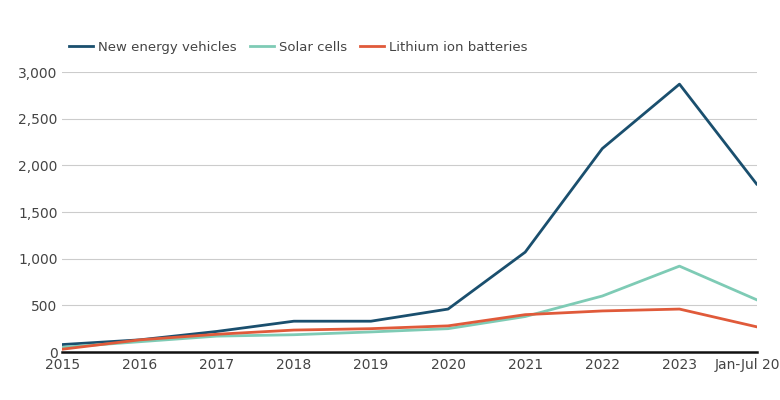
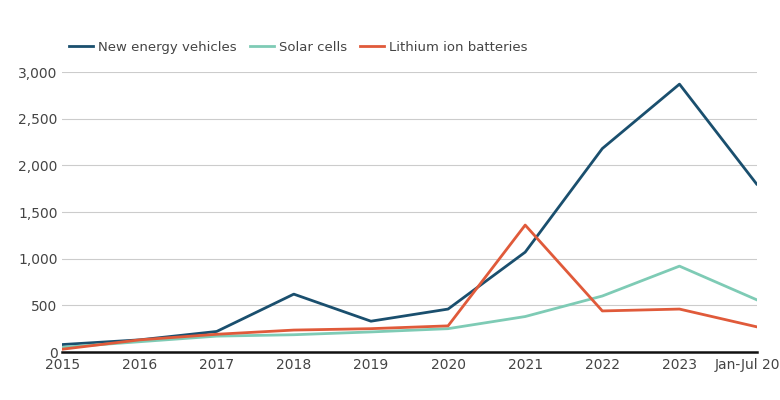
New energy vehicles/2018: 330 -> 620
Lithium ion batteries/2021: 400 -> 1,360
